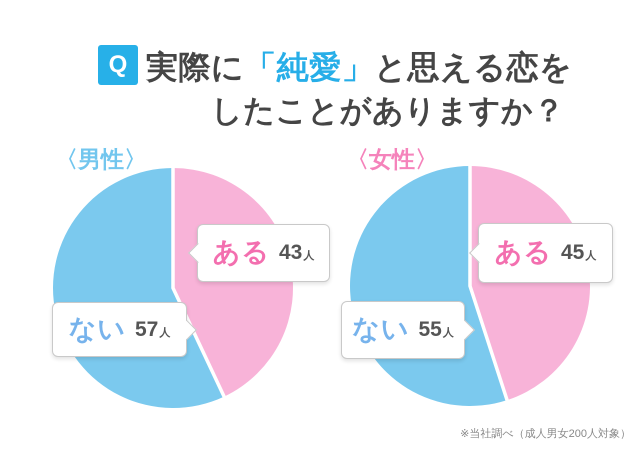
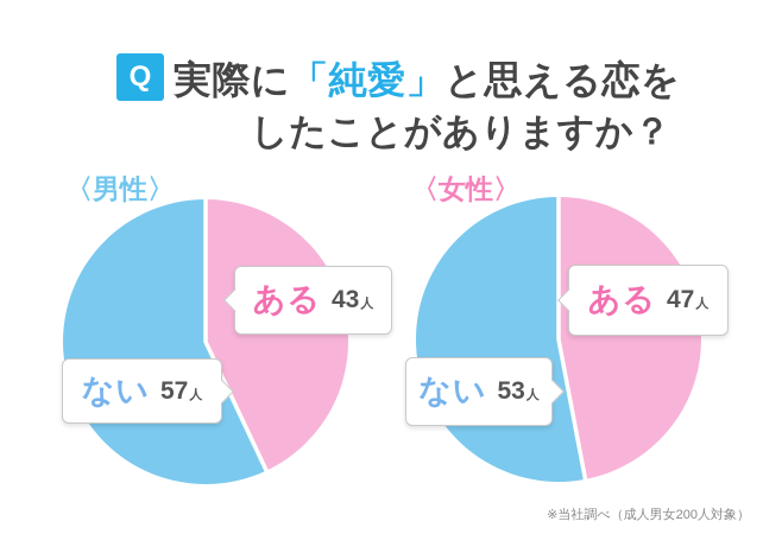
〈女性〉/ある: 45 -> 47
〈女性〉/ない: 55 -> 53
